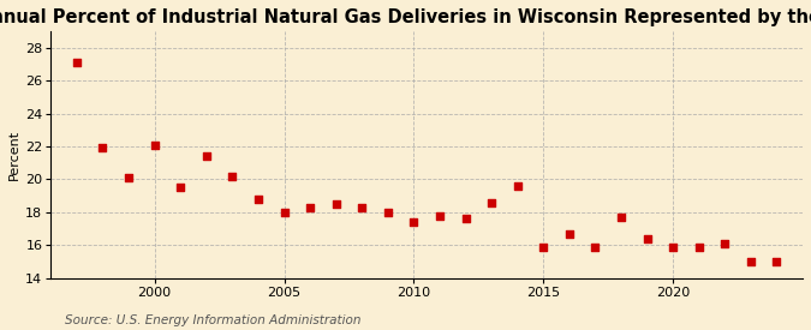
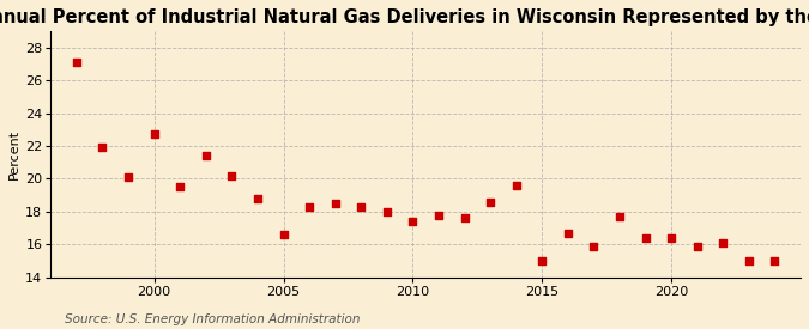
2000: 22.1 -> 22.7
2005: 18.0 -> 16.6
2015: 15.9 -> 15.0
2020: 15.9 -> 16.4
